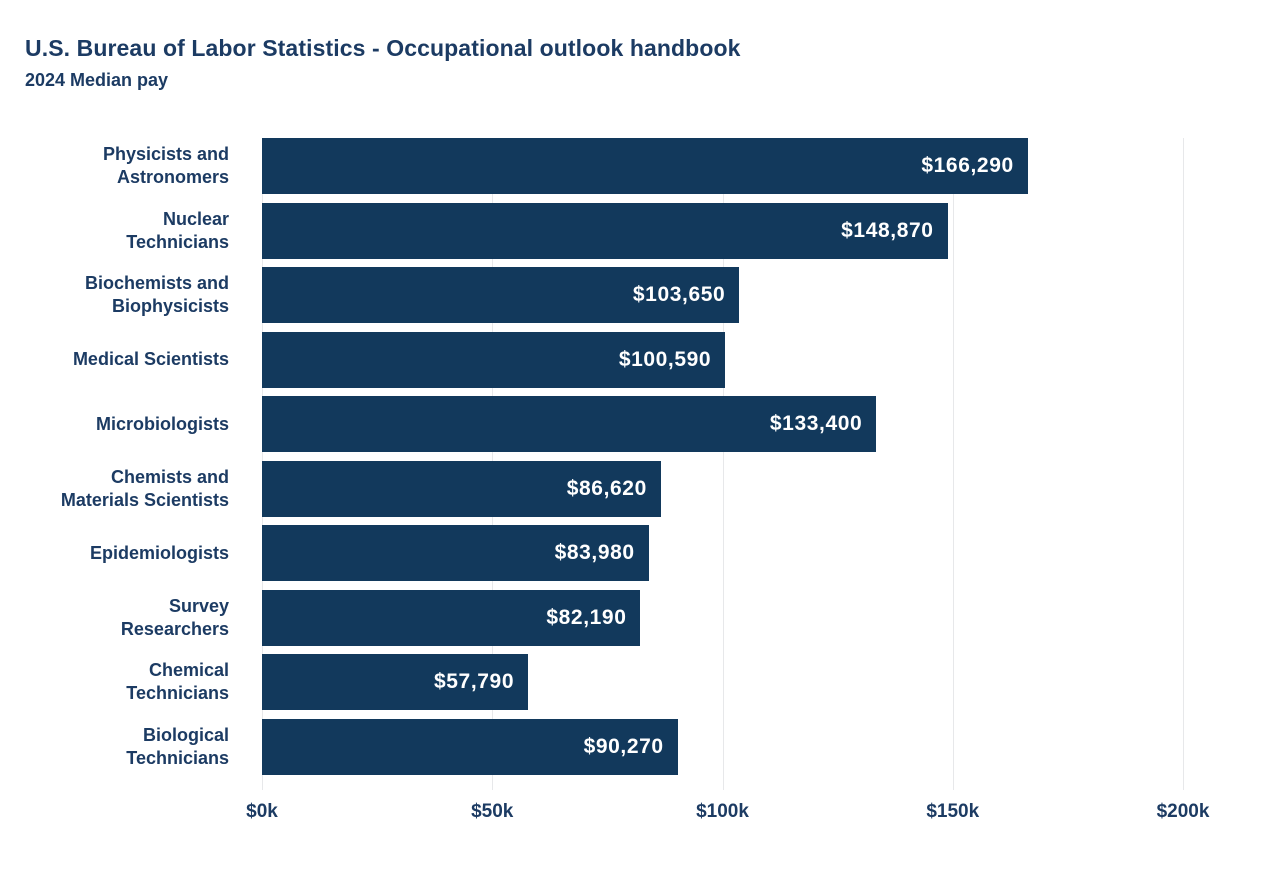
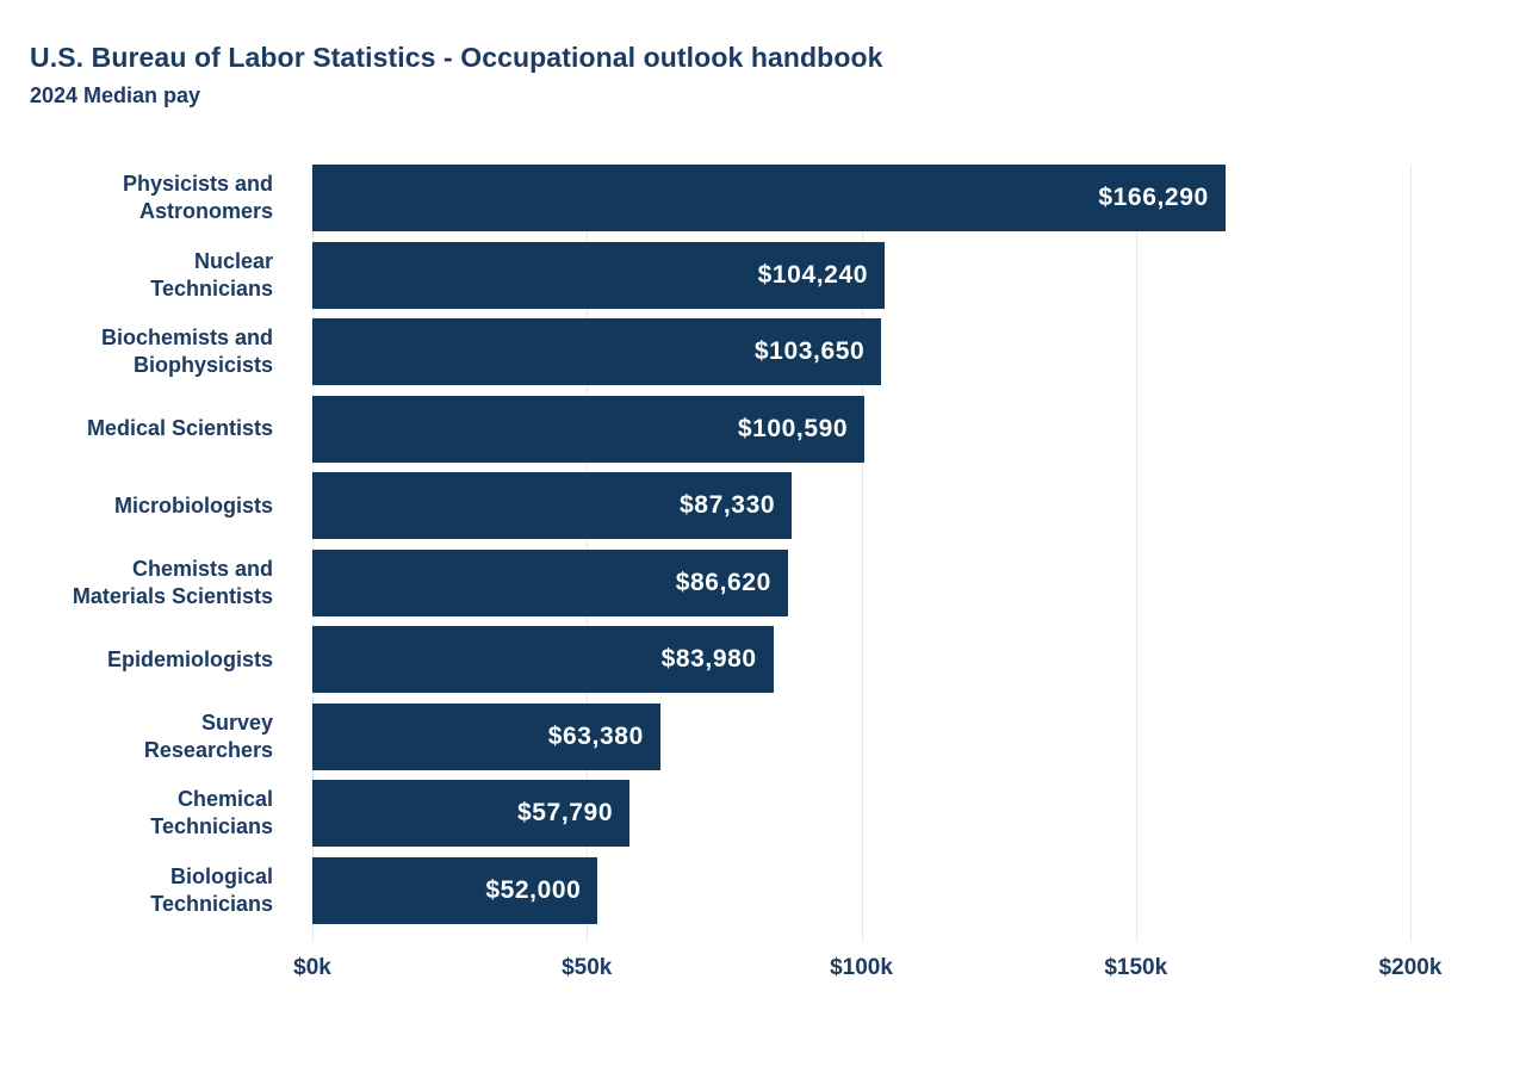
Nuclear Technicians: $148,870 -> $104,240
Microbiologists: $133,400 -> $87,330
Survey Researchers: $82,190 -> $63,380
Biological Technicians: $90,270 -> $52,000
